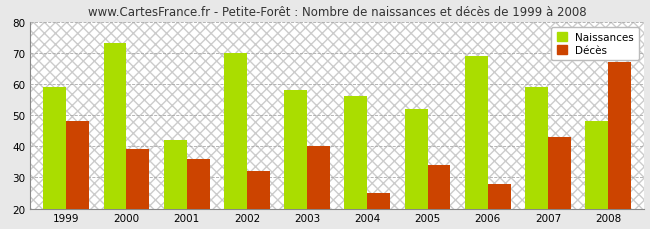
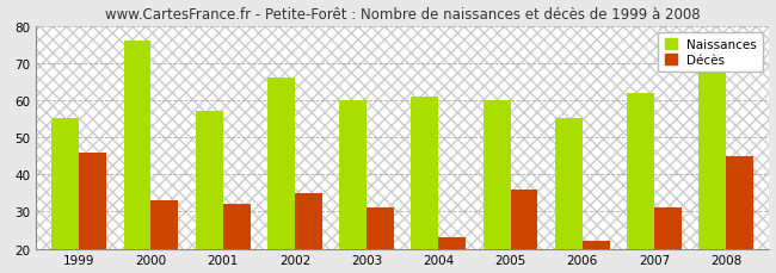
Naissances/1999: 59 -> 55
Décès/1999: 48 -> 46
Naissances/2000: 73 -> 76
Décès/2000: 39 -> 33
Naissances/2001: 42 -> 57
Décès/2001: 36 -> 32
Naissances/2002: 70 -> 66
Décès/2002: 32 -> 35
Naissances/2003: 58 -> 60
Décès/2003: 40 -> 31
Naissances/2004: 56 -> 61
Décès/2004: 25 -> 23
Naissances/2005: 52 -> 60
Décès/2005: 34 -> 36
Naissances/2006: 69 -> 55
Décès/2006: 28 -> 22
Naissances/2007: 59 -> 62
Décès/2007: 43 -> 31
Naissances/2008: 48 -> 68
Décès/2008: 67 -> 45
